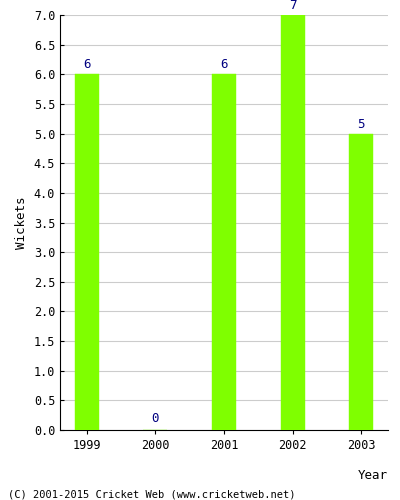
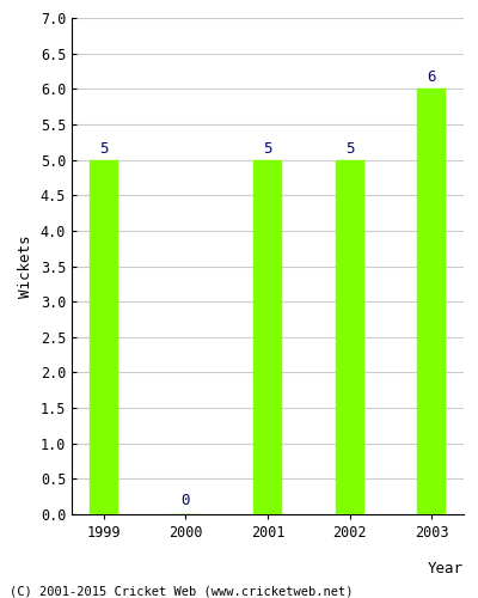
1999: 6 -> 5
2001: 6 -> 5
2002: 7 -> 5
2003: 5 -> 6
